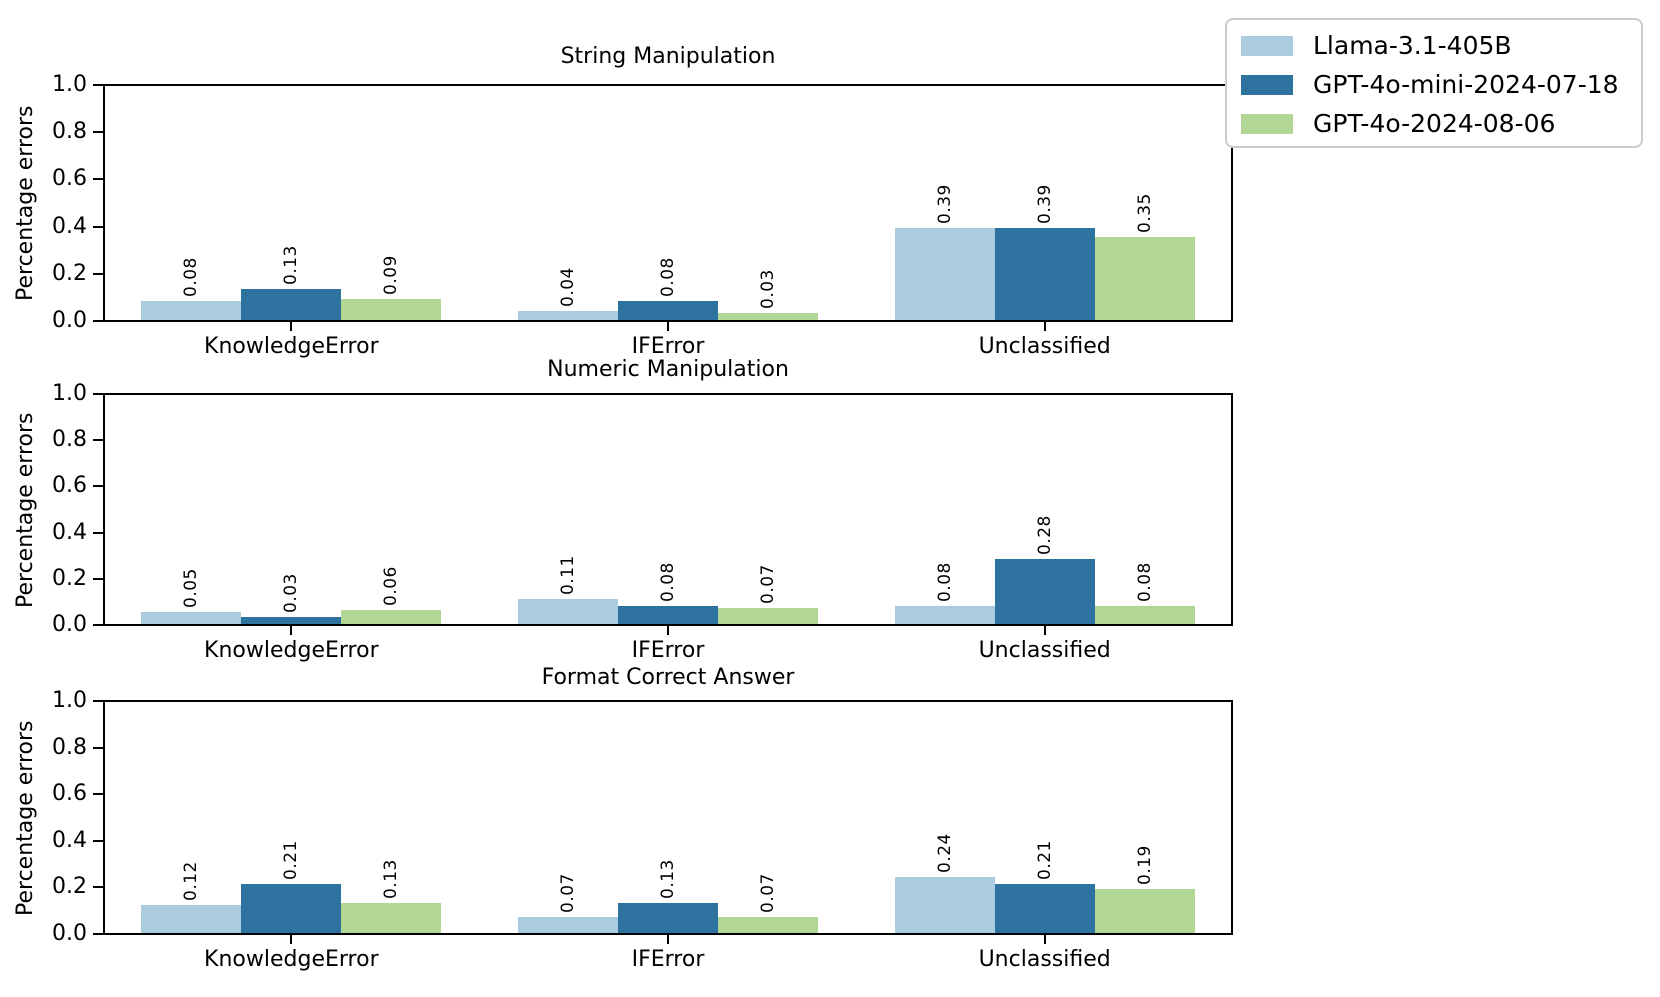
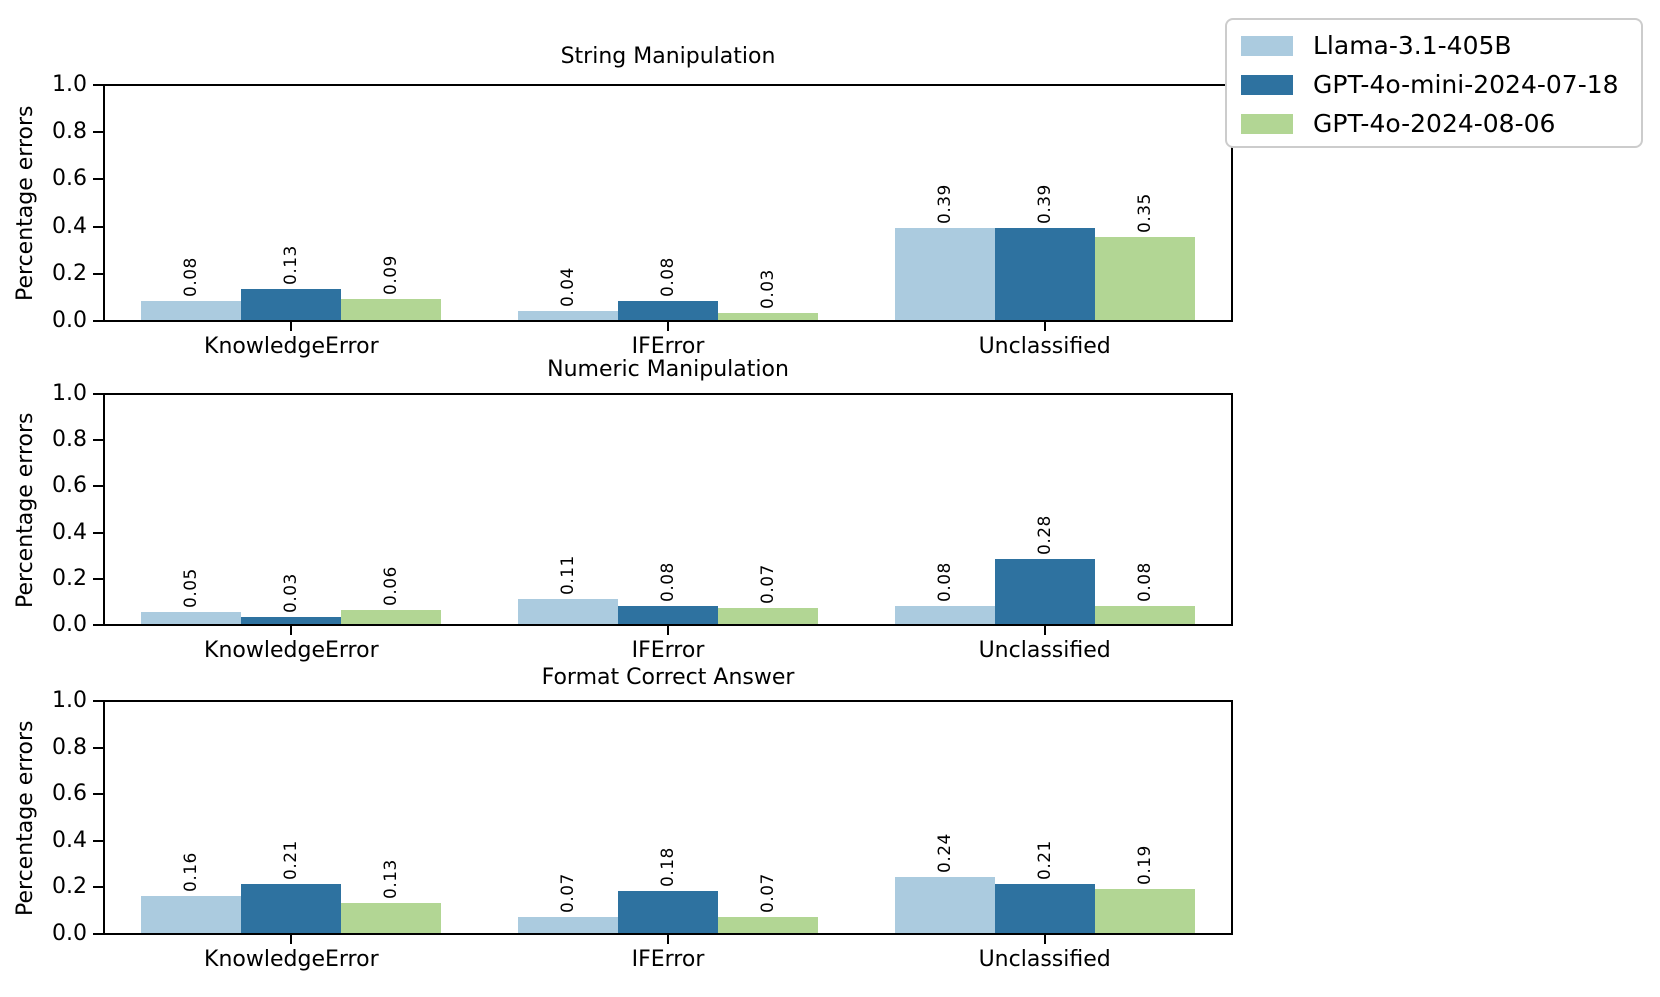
Format Correct Answer/Llama-3.1-405B/KnowledgeError: 0.12 -> 0.16
Format Correct Answer/GPT-4o-mini-2024-07-18/IFError: 0.13 -> 0.18
